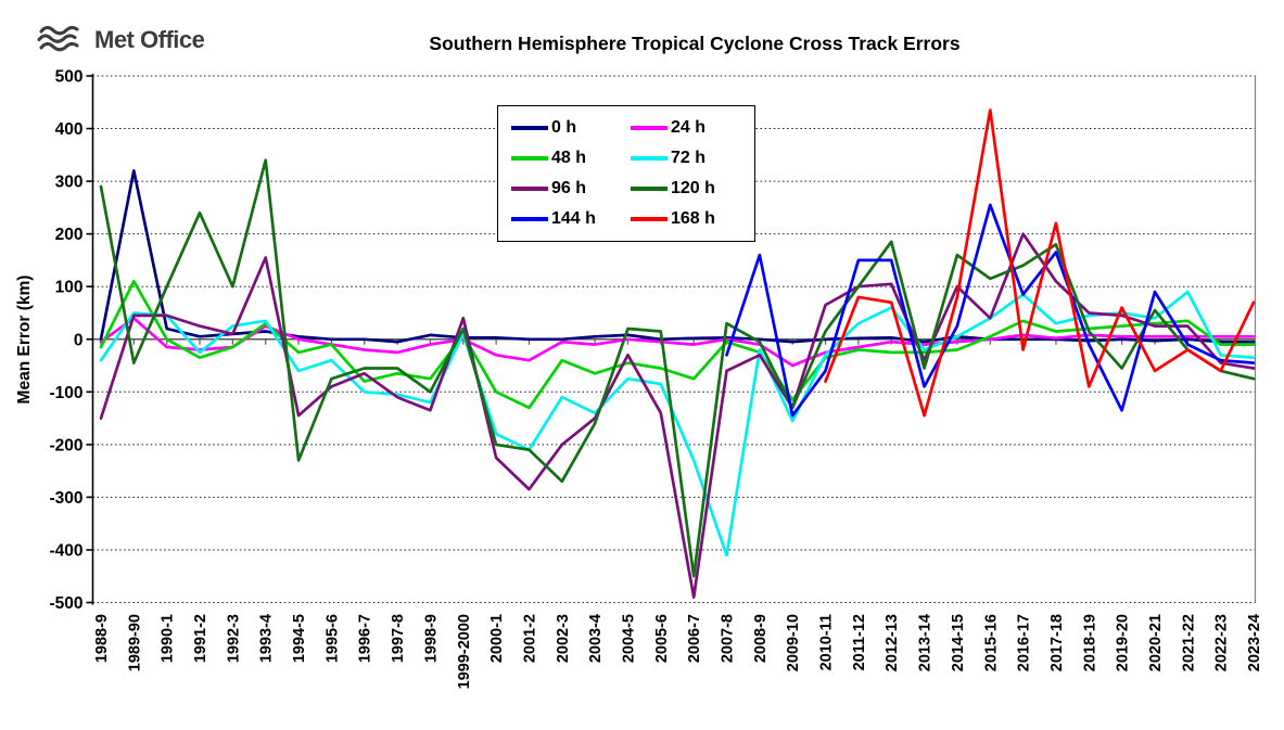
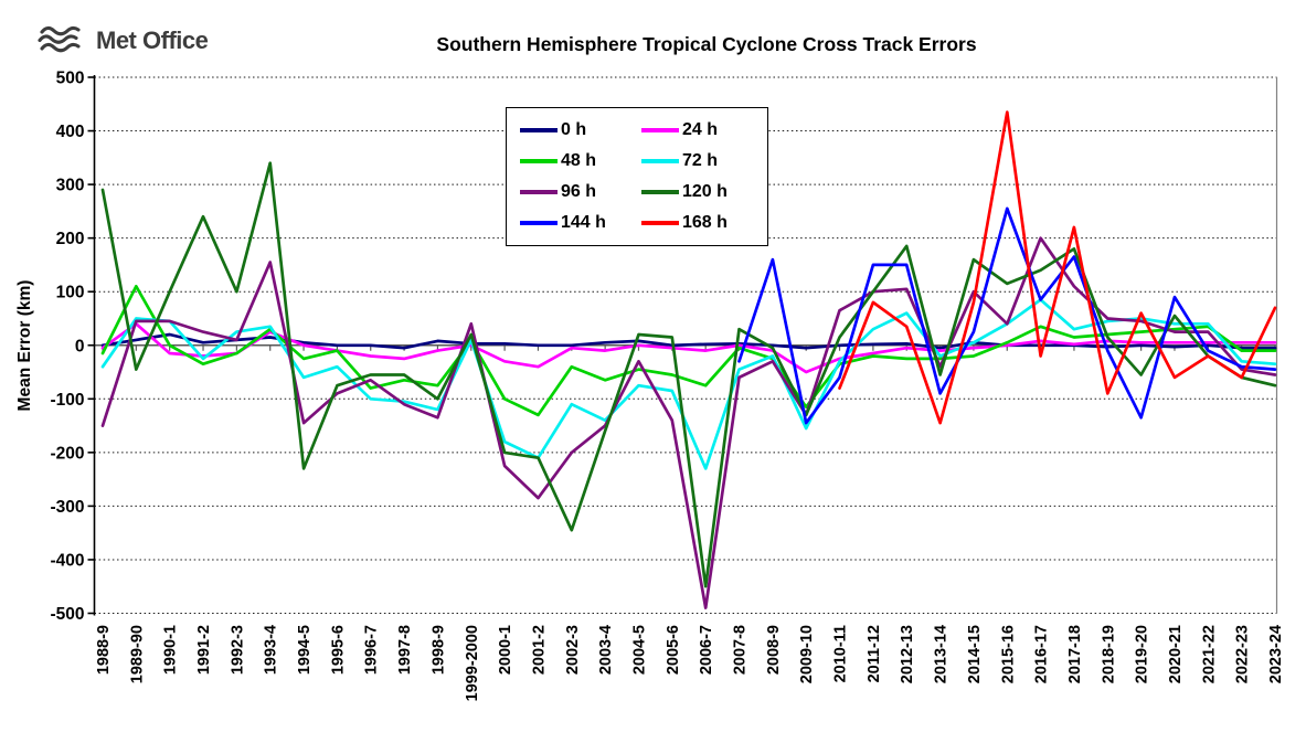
0 h/1989-90: 320 -> 10
120 h/2002-3: -270 -> -340
72 h/2007-8: -410 -> -40
168 h/2012-13: 70 -> 40
72 h/2021-22: 90 -> 40
